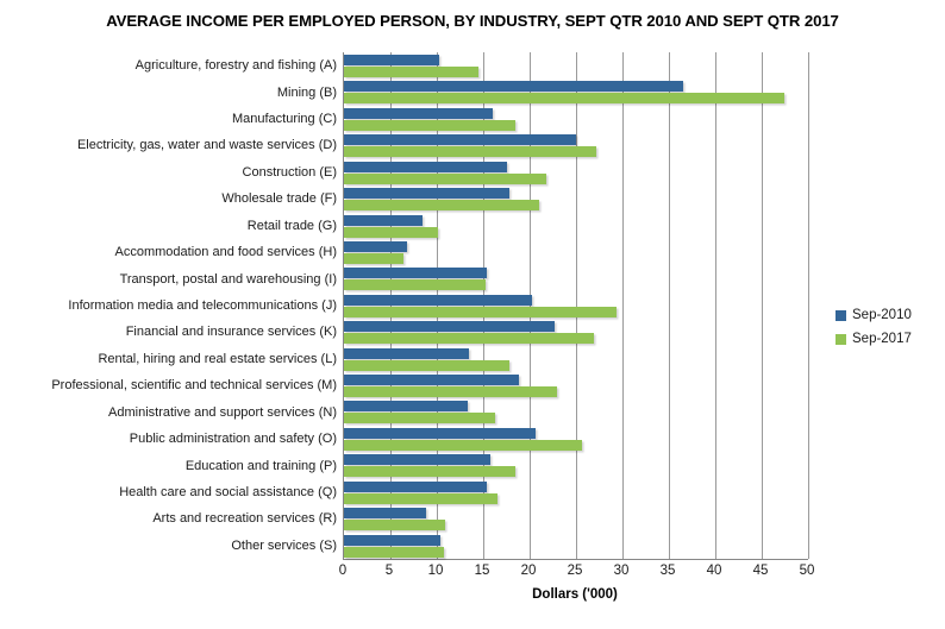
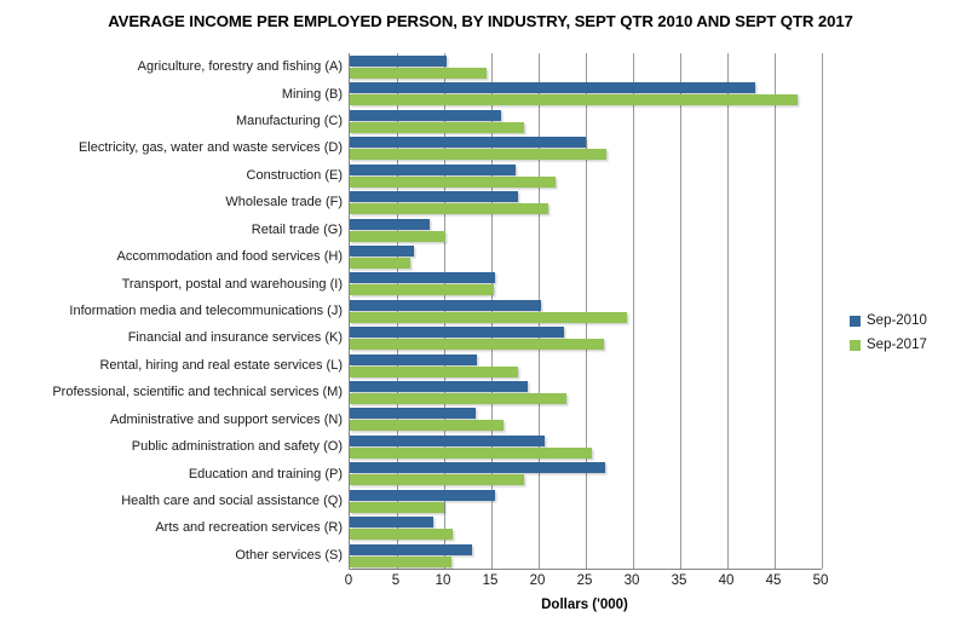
Sep-2010/Mining (B): 36 -> 43
Sep-2010/Education and training (P): 16 -> 27
Sep-2017/Health care and social assistance (Q): 17 -> 10
Sep-2010/Other services (S): 10 -> 13
